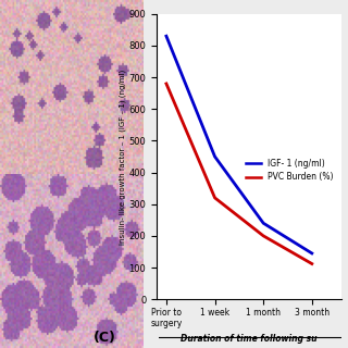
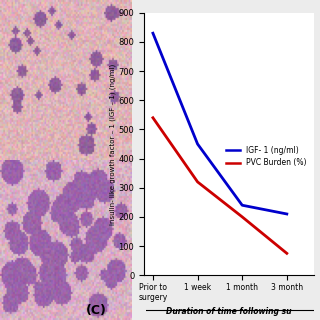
PVC Burden (%)/Prior to surgery: 680 -> 540
IGF- 1 (ng/ml)/3 month: 145 -> 210
PVC Burden (%)/3 month: 112 -> 75
